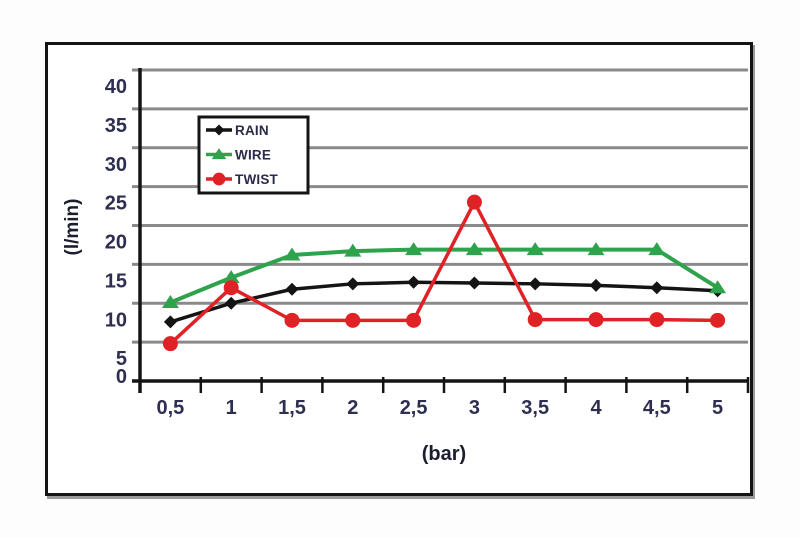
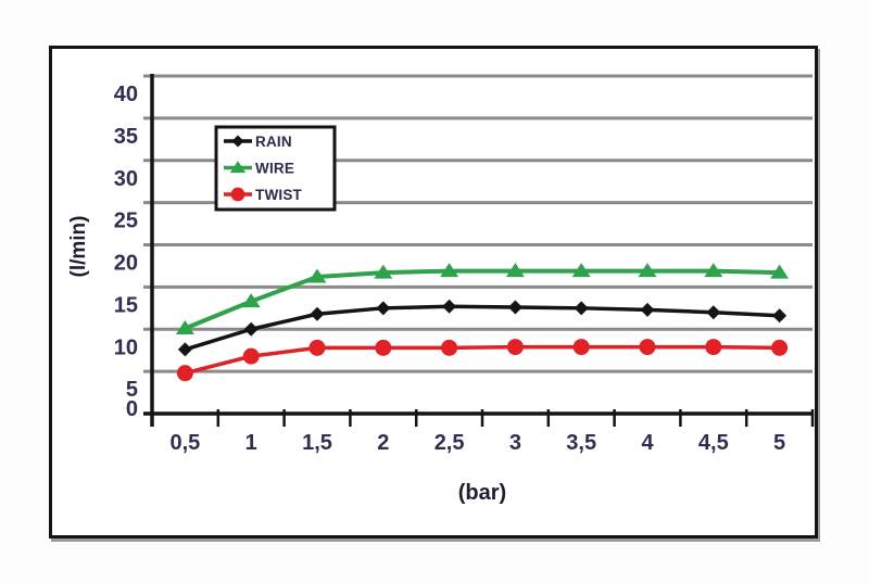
TWIST/1: 12 -> 7
TWIST/3: 23 -> 8
WIRE/5: 12 -> 17
